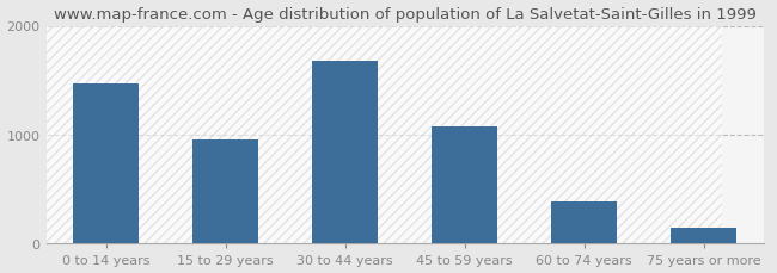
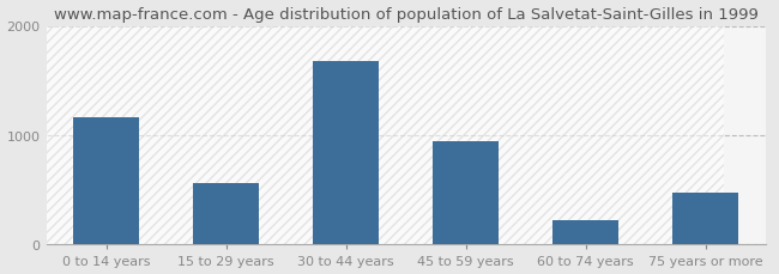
0 to 14 years: 1470 -> 1160
15 to 29 years: 960 -> 560
45 to 59 years: 1080 -> 940
60 to 74 years: 390 -> 220
75 years or more: 150 -> 480
